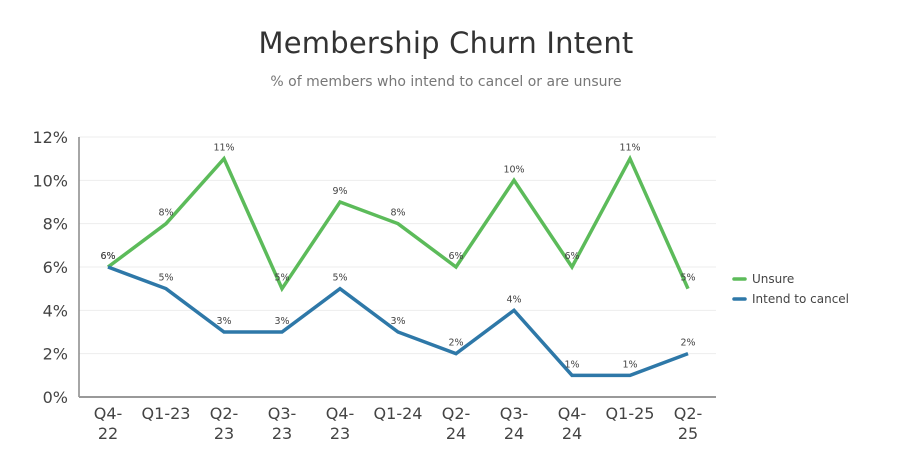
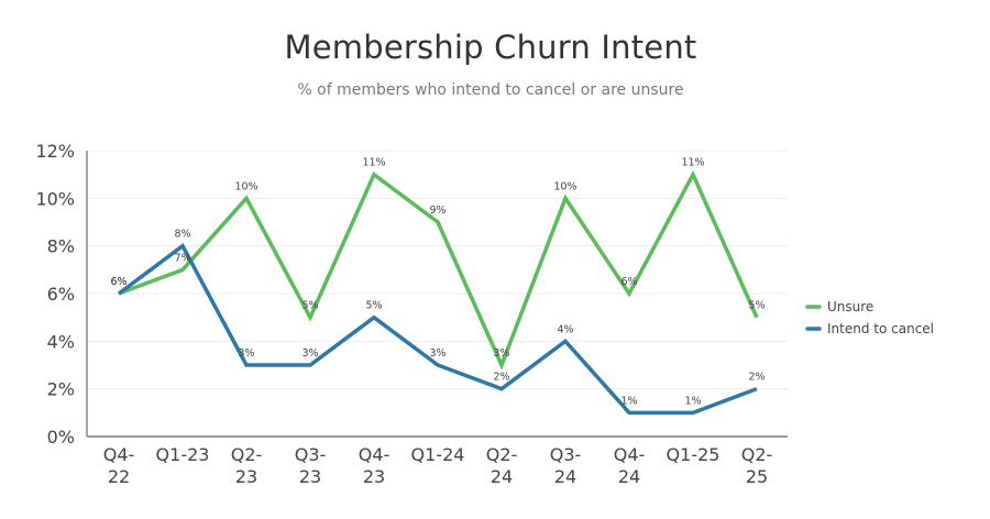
Unsure/Q1-23: 8% -> 7%
Intend to cancel/Q1-23: 5% -> 8%
Unsure/Q2-23: 11% -> 10%
Unsure/Q4-23: 9% -> 11%
Unsure/Q1-24: 8% -> 9%
Unsure/Q2-24: 6% -> 3%
